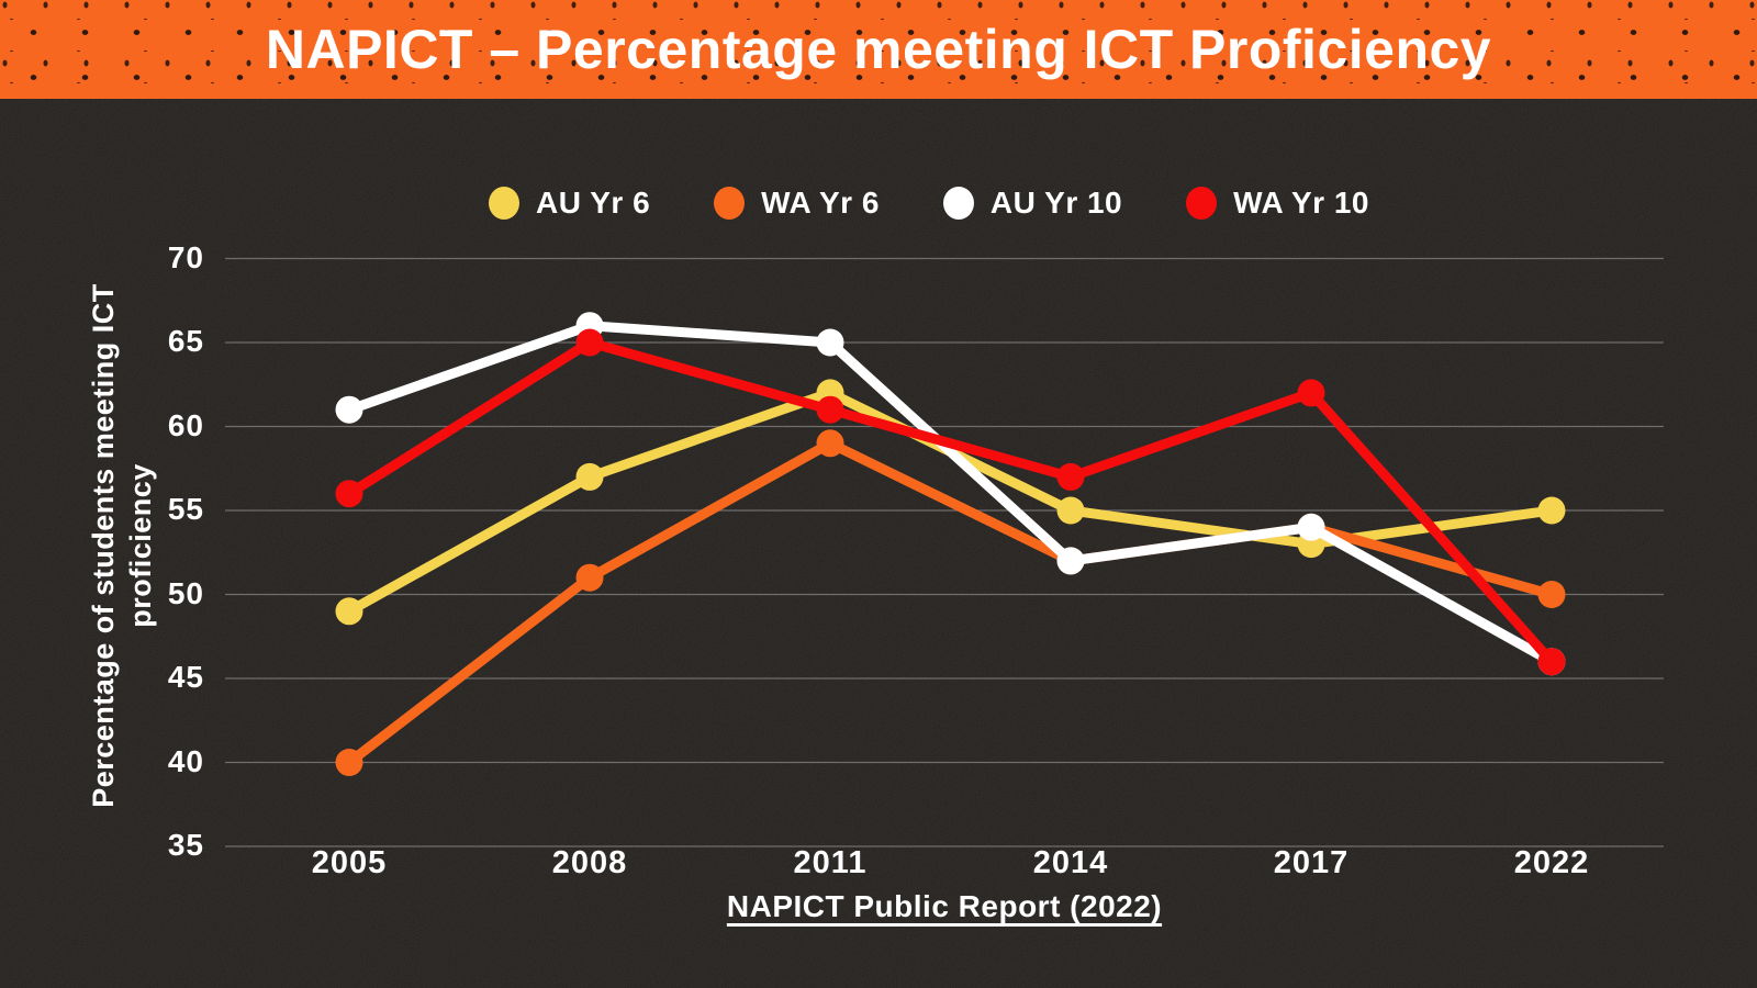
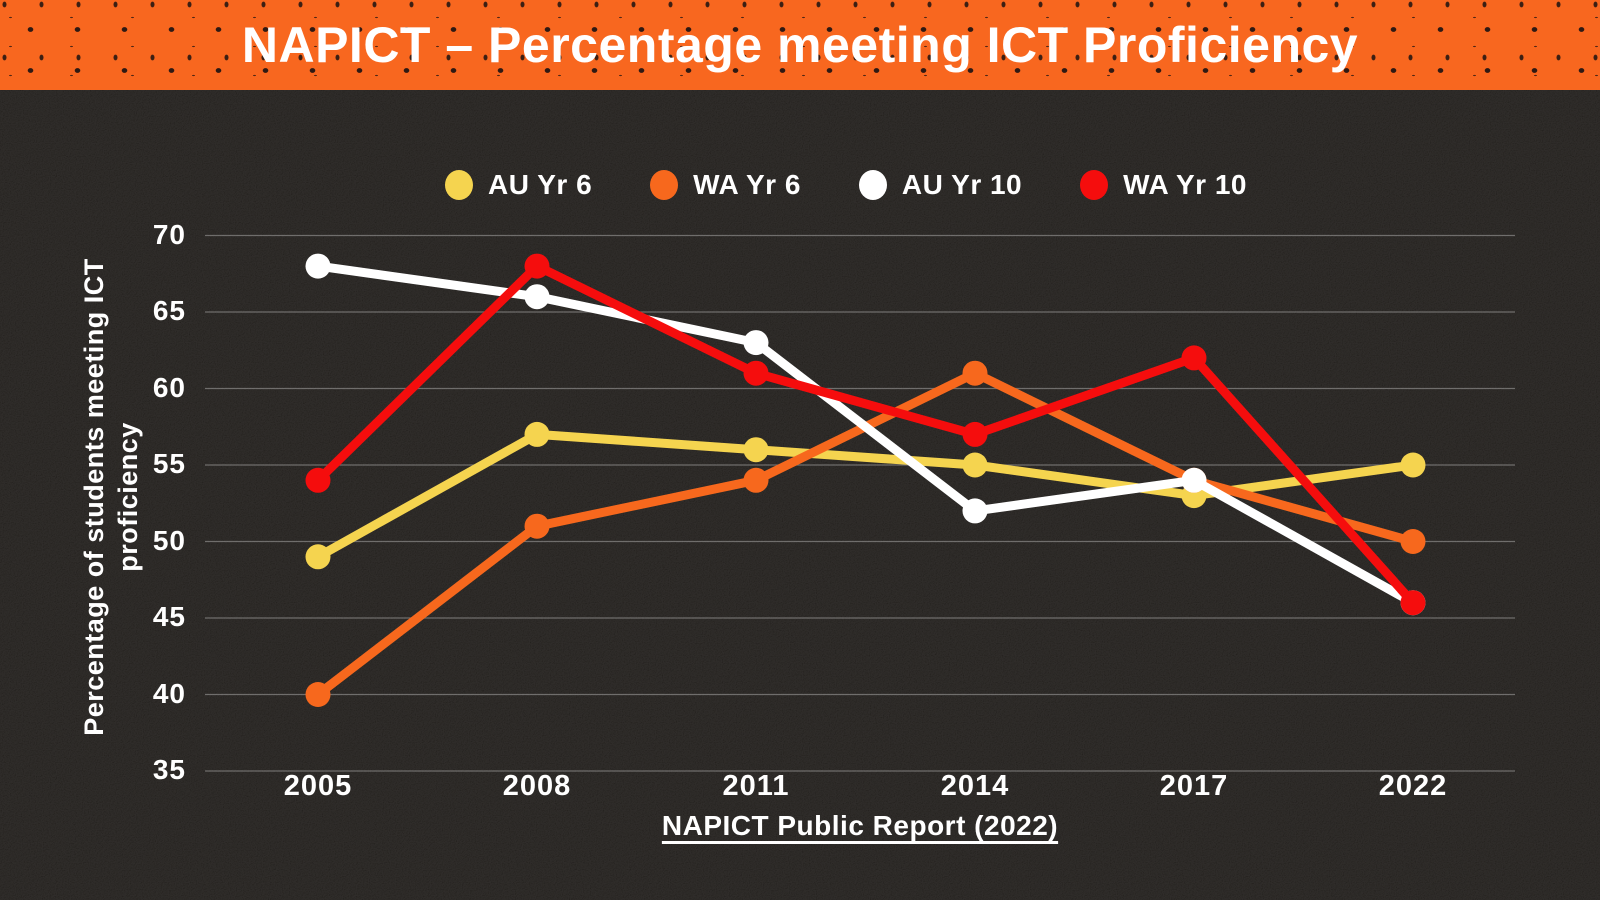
AU Yr 10/2005: 61 -> 68
WA Yr 10/2005: 56 -> 54
WA Yr 10/2008: 65 -> 68
AU Yr 6/2011: 62 -> 56
WA Yr 6/2011: 59 -> 54
AU Yr 10/2011: 65 -> 63
WA Yr 6/2014: 52 -> 61
